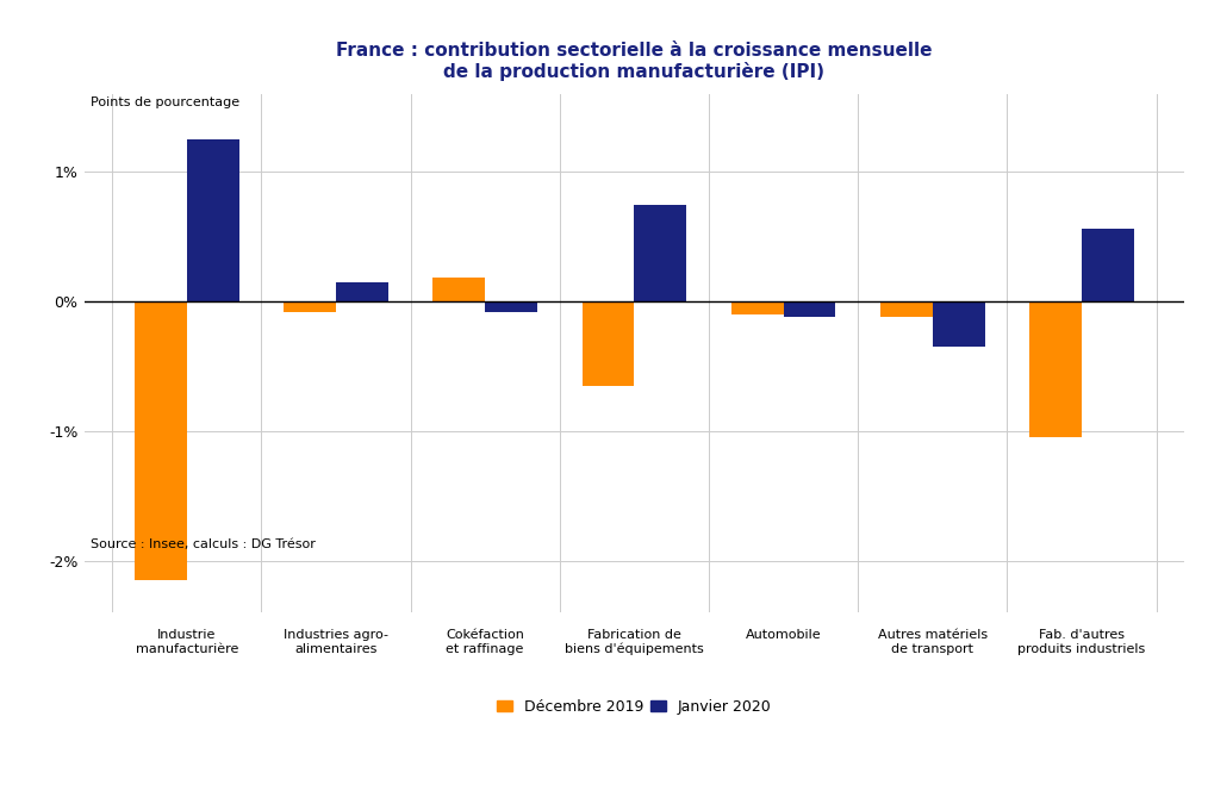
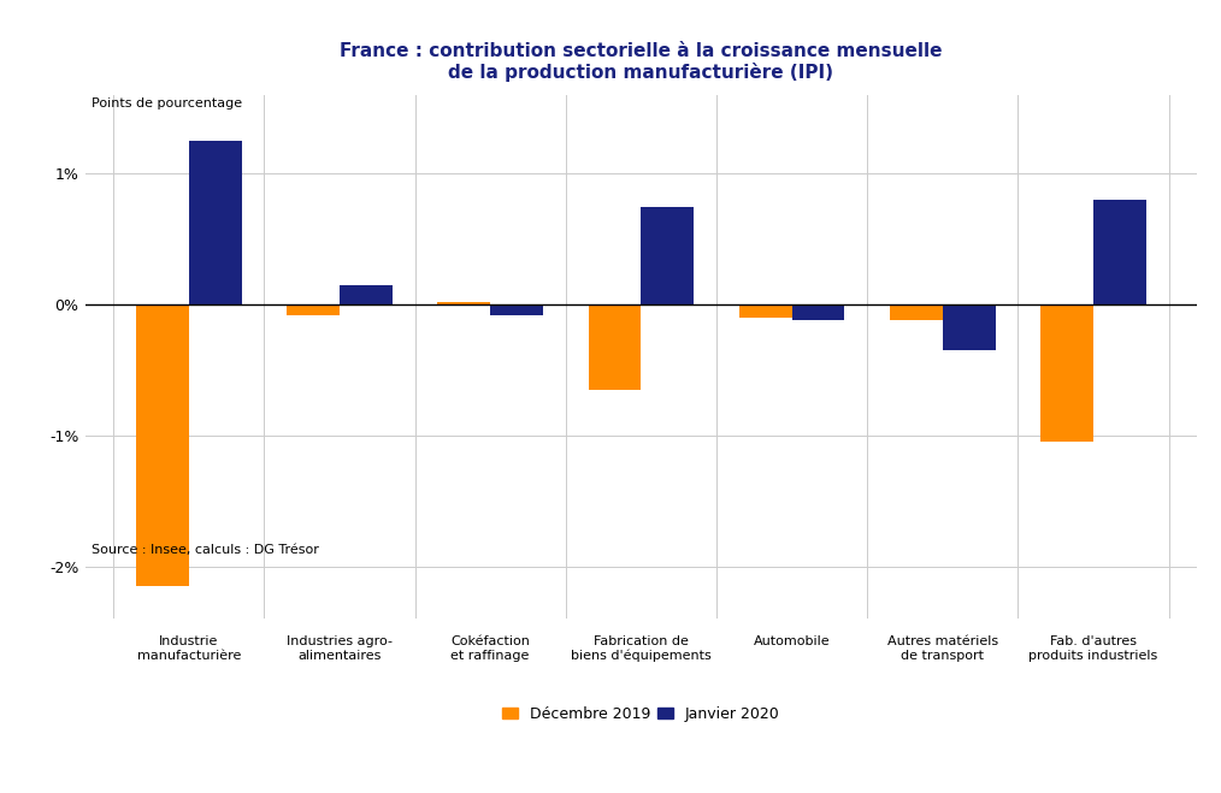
Décembre 2019/Cokéfaction et raffinage: 0.18% -> 0.02%
Janvier 2020/Fab. d'autres produits industriels: 0.56% -> 0.80%
